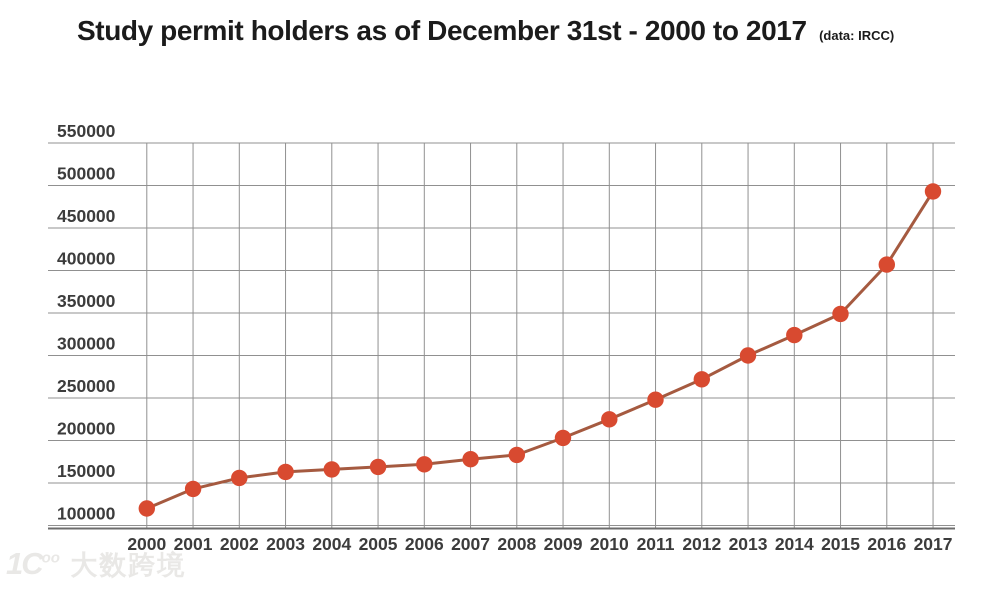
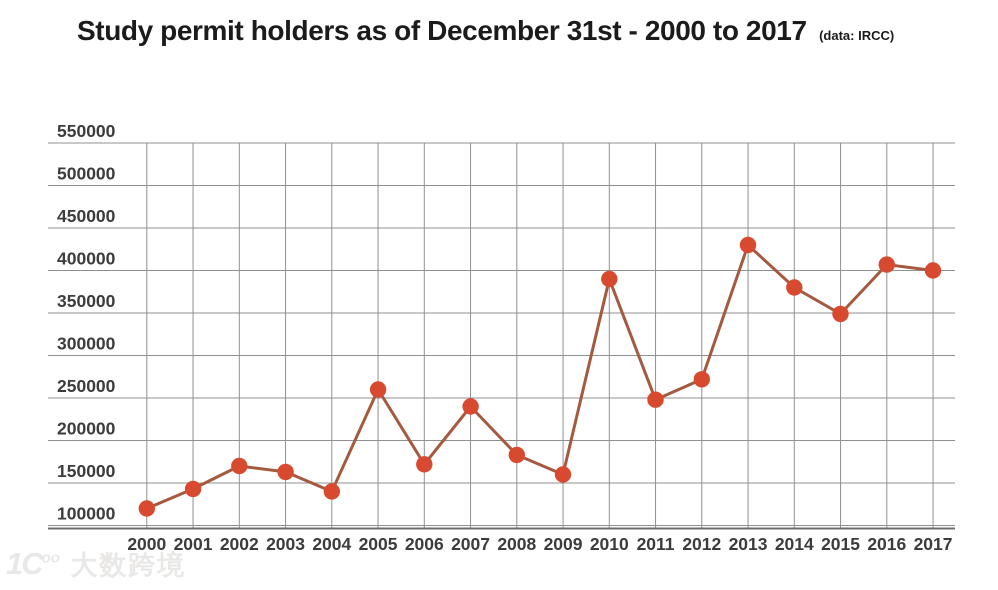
2002: 160000 -> 170000
2004: 170000 -> 140000
2005: 170000 -> 260000
2007: 180000 -> 240000
2009: 200000 -> 160000
2010: 220000 -> 390000
2013: 300000 -> 430000
2014: 320000 -> 380000
2017: 490000 -> 400000
